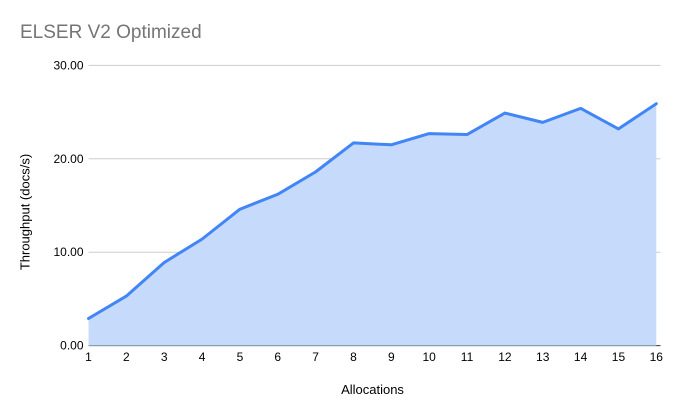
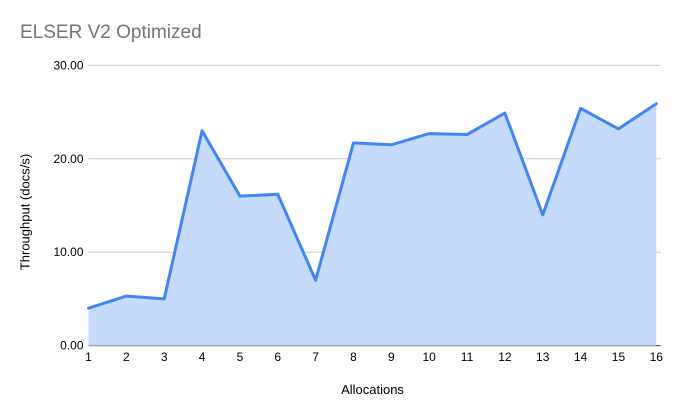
1: 3 -> 4
3: 9 -> 5
4: 11 -> 23
5: 15 -> 16
7: 19 -> 7
13: 24 -> 14
